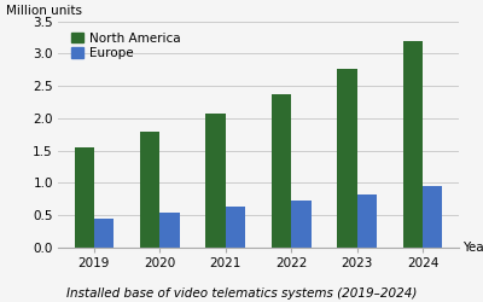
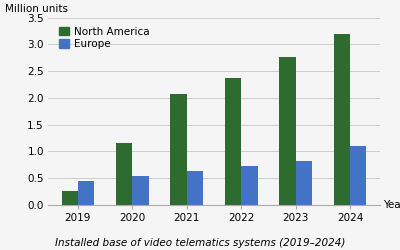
North America/2019: 1.55 -> 0.26
North America/2020: 1.80 -> 1.16
Europe/2024: 0.96 -> 1.10
